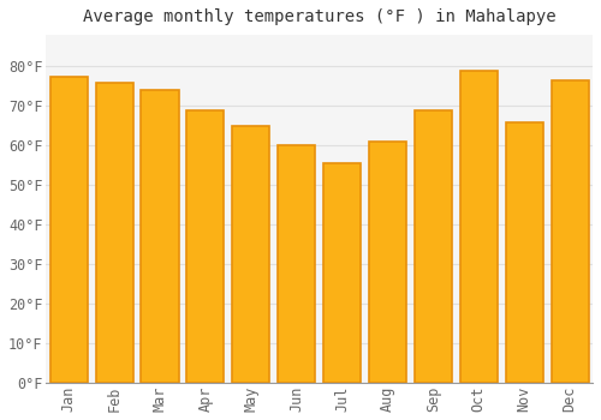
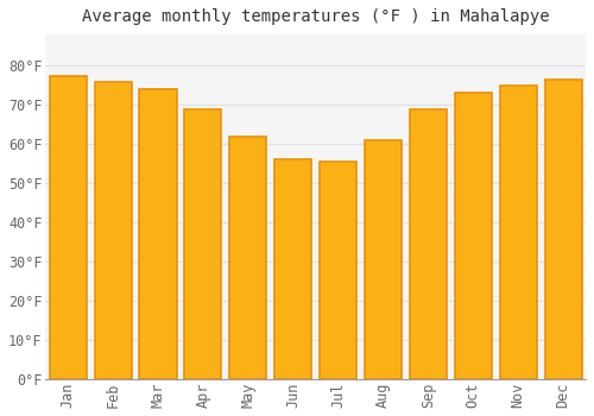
May: 65.0°F -> 62.0°F
Jun: 60.0°F -> 56.0°F
Oct: 79.0°F -> 73.0°F
Nov: 66.0°F -> 75.0°F
